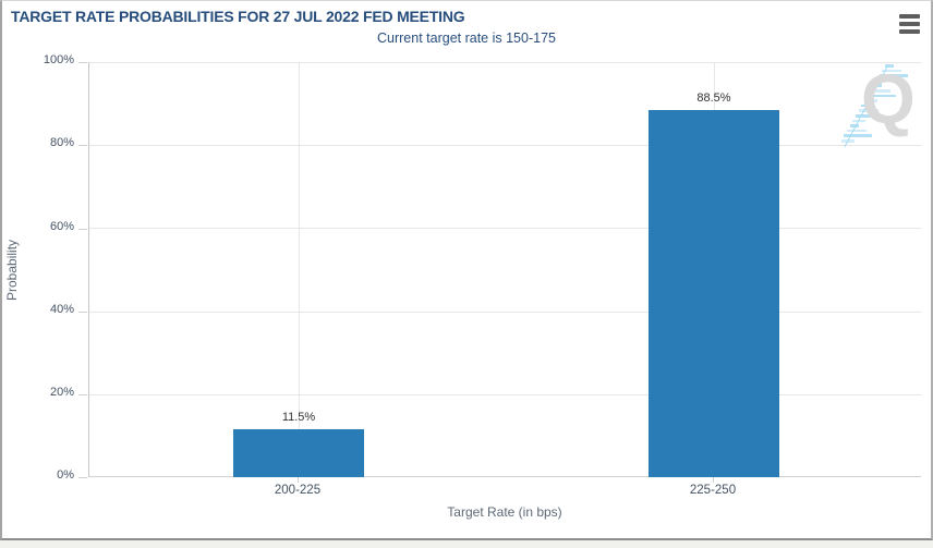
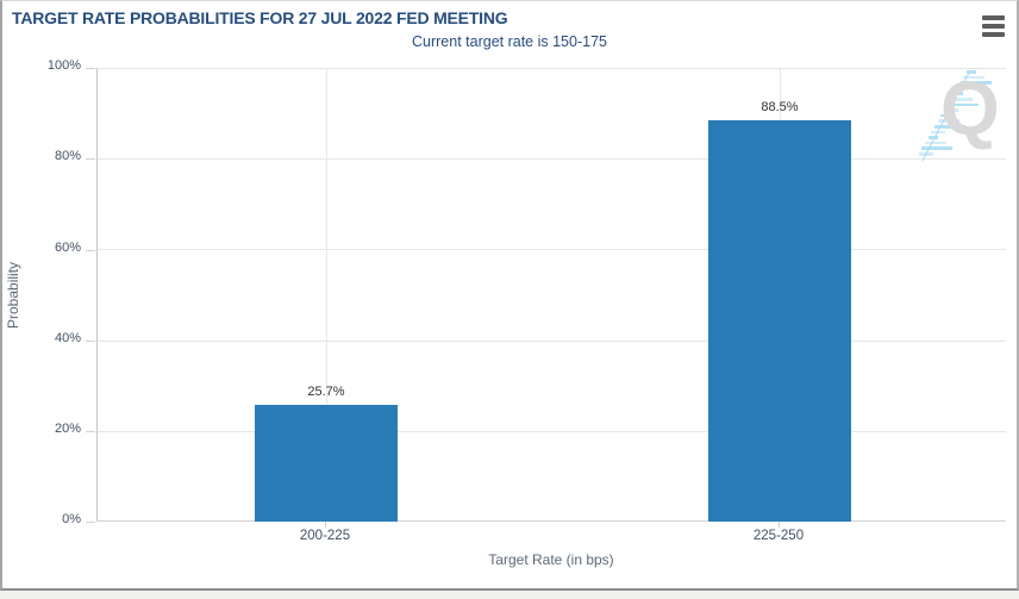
200-225: 11.5% -> 25.7%
